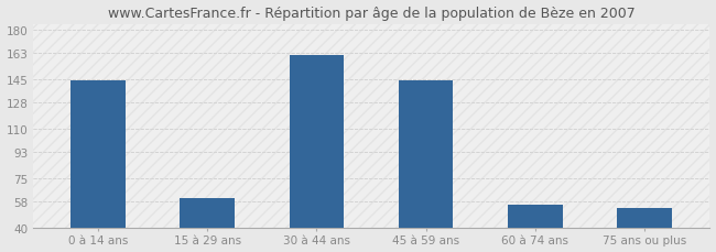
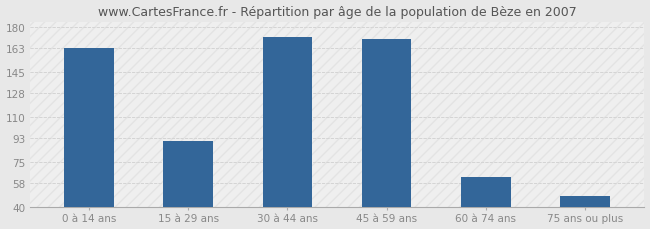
0 à 14 ans: 144 -> 163
15 à 29 ans: 61 -> 91
30 à 44 ans: 162 -> 172
45 à 59 ans: 144 -> 170
60 à 74 ans: 56 -> 63
75 ans ou plus: 54 -> 48
